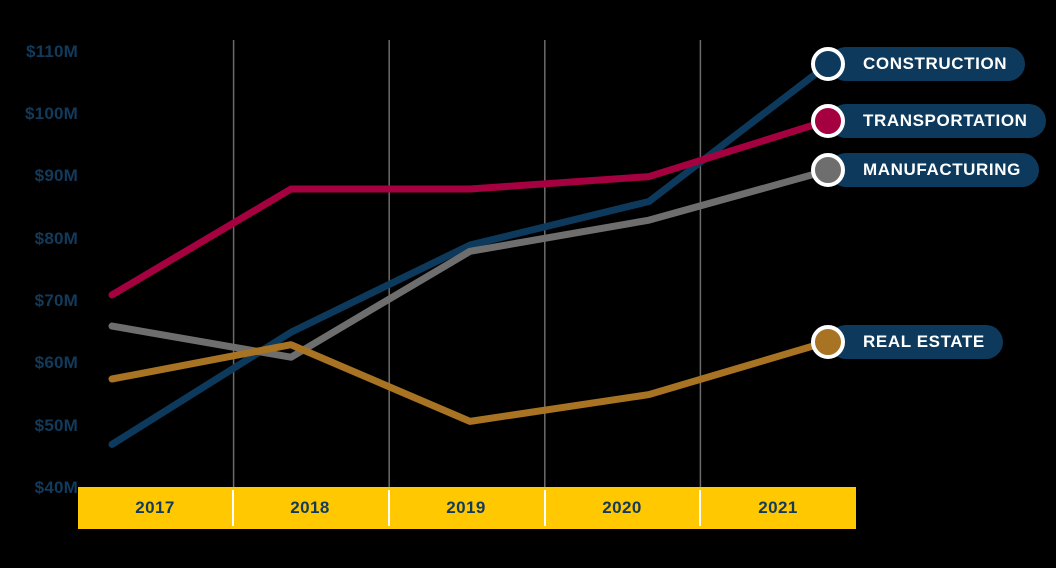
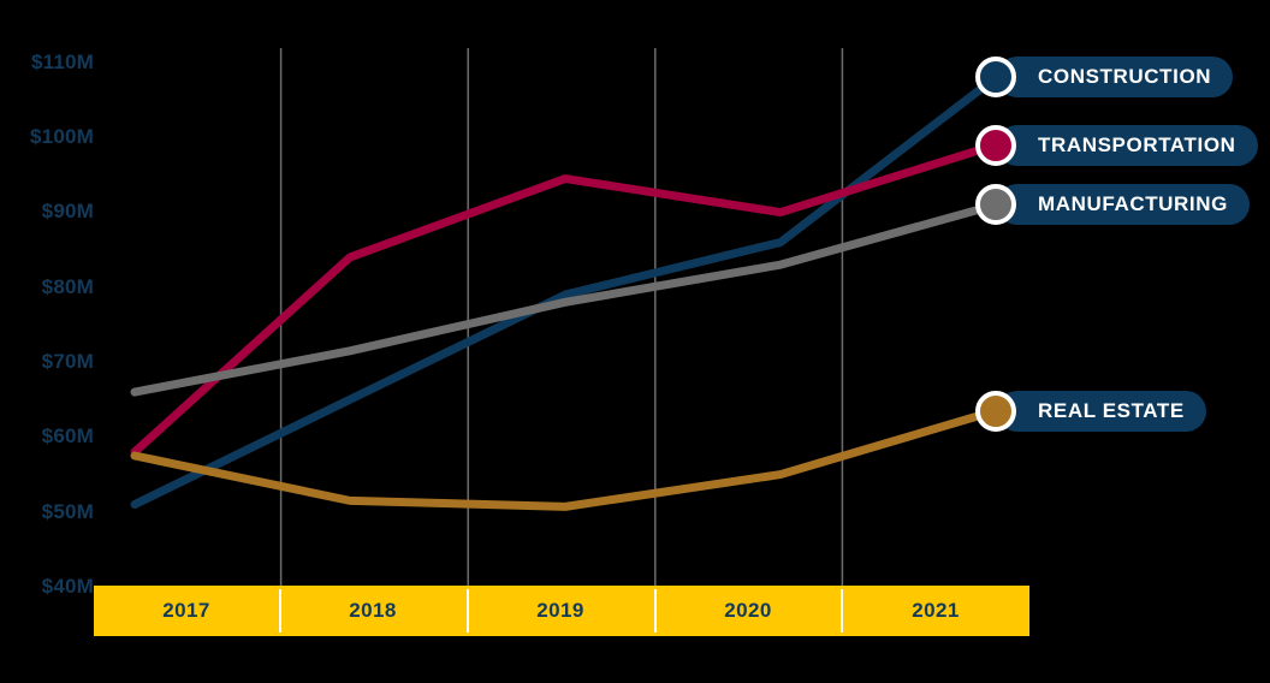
CONSTRUCTION/2017: $47M -> $51M
TRANSPORTATION/2017: $71M -> $58M
TRANSPORTATION/2018: $88M -> $84M
MANUFACTURING/2018: $61M -> $72M
REAL ESTATE/2018: $63M -> $52M
TRANSPORTATION/2019: $88M -> $94M
